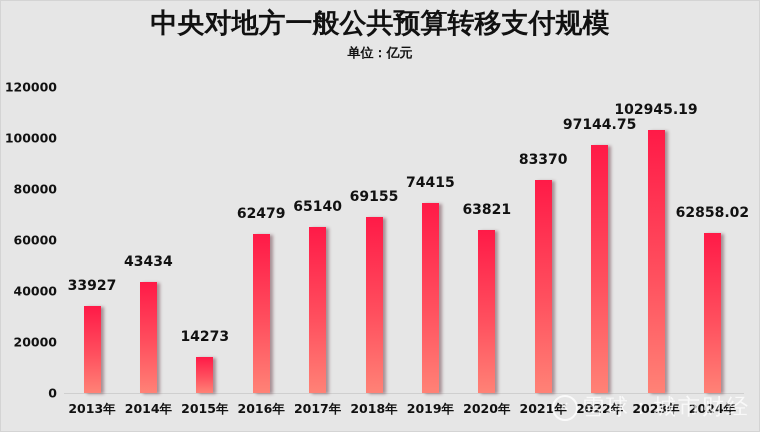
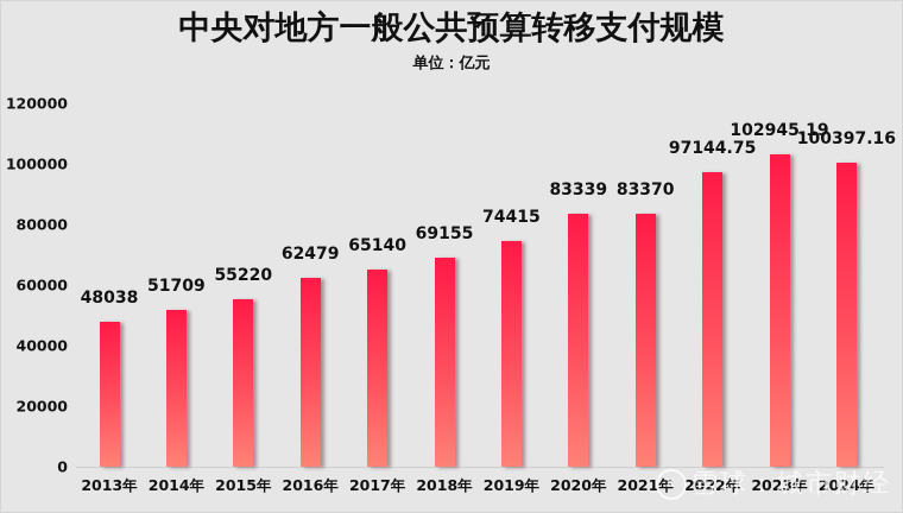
2013年: 33927 -> 48038
2014年: 43434 -> 51709
2015年: 14273 -> 55220
2020年: 63821 -> 83339
2024年: 62858.02 -> 100397.16
